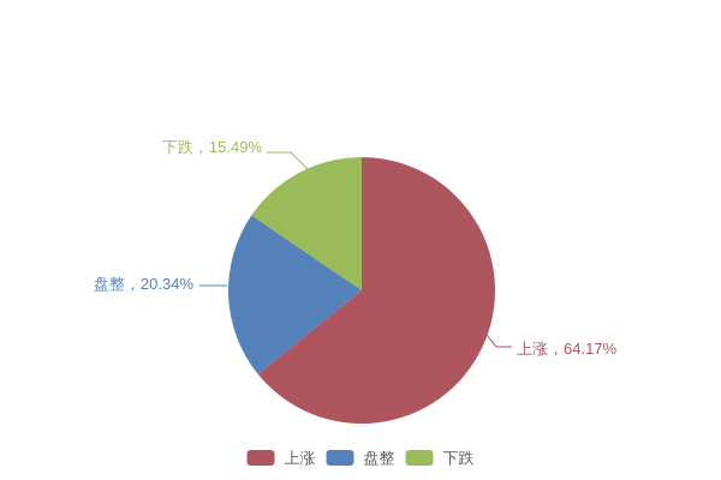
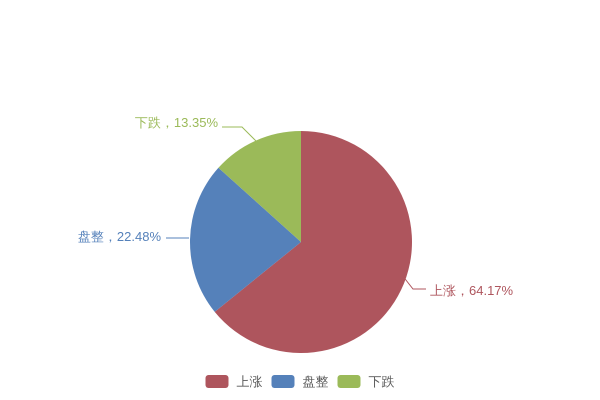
盘整: 20.34 -> 22.48
下跌: 15.49 -> 13.35
